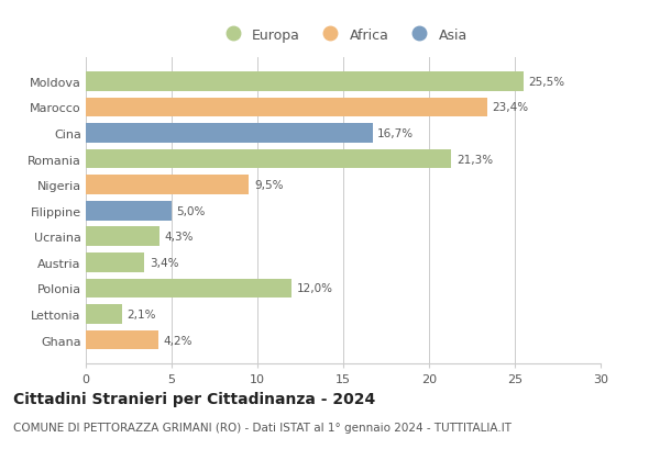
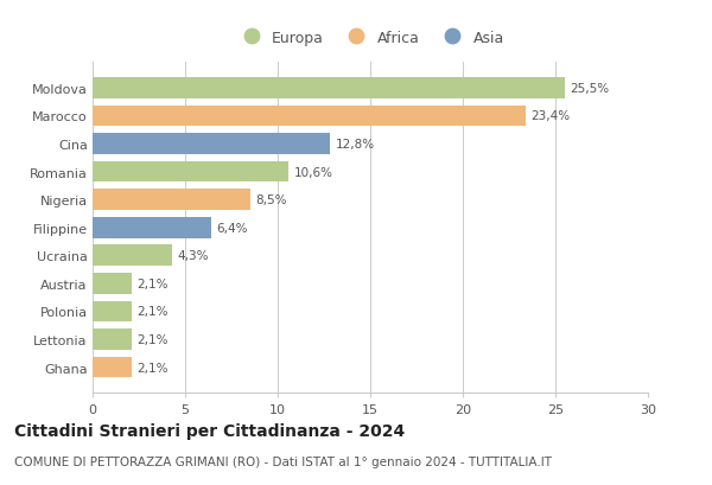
Cina: 16,7% -> 12,8%
Romania: 21,3% -> 10,6%
Nigeria: 9,5% -> 8,5%
Filippine: 5,0% -> 6,4%
Austria: 3,4% -> 2,1%
Polonia: 12,0% -> 2,1%
Ghana: 4,2% -> 2,1%
